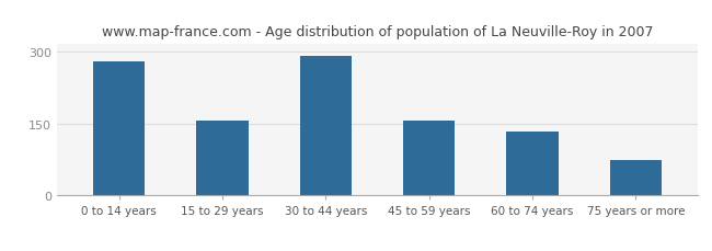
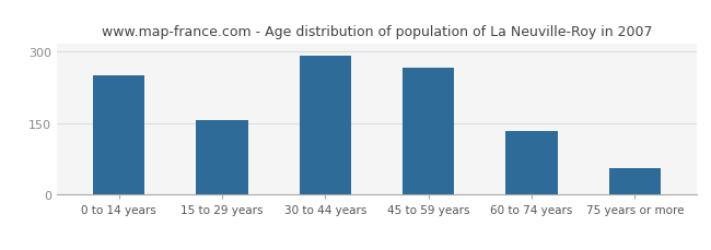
0 to 14 years: 280 -> 250
45 to 59 years: 156 -> 265
75 years or more: 75 -> 55
